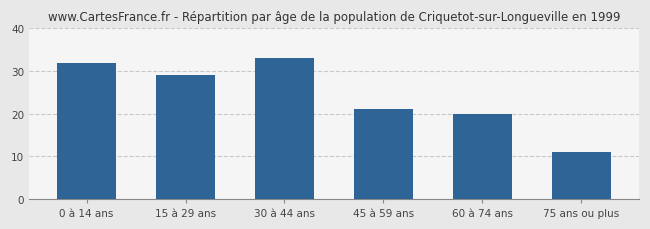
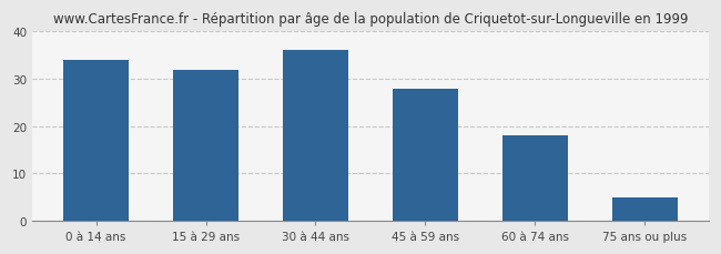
0 à 14 ans: 32 -> 34
15 à 29 ans: 29 -> 32
30 à 44 ans: 33 -> 36
45 à 59 ans: 21 -> 28
60 à 74 ans: 20 -> 18
75 ans ou plus: 11 -> 5
